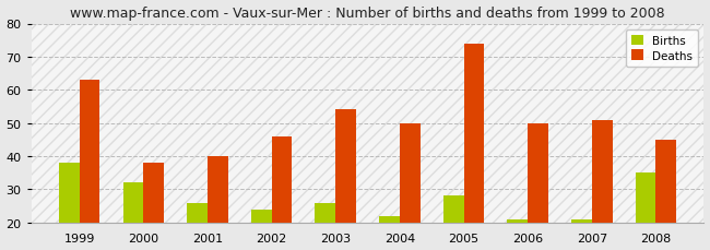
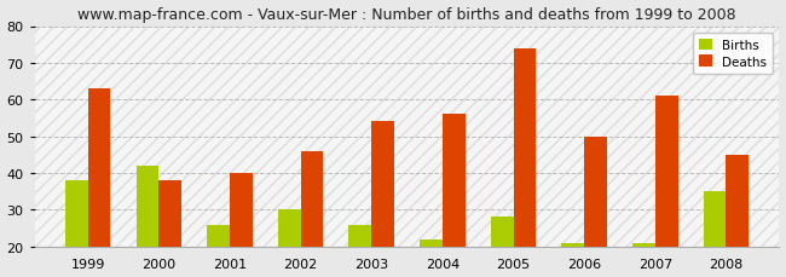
Births/2000: 32 -> 42
Births/2002: 24 -> 30
Deaths/2004: 50 -> 56
Deaths/2007: 51 -> 61
